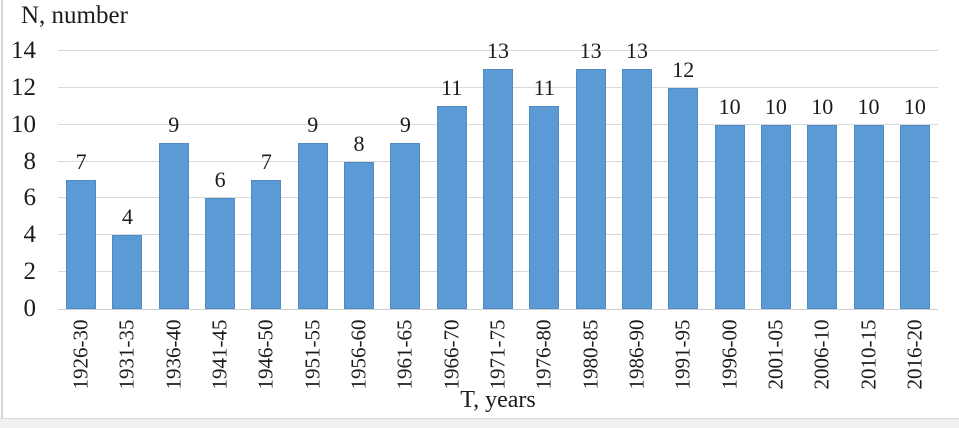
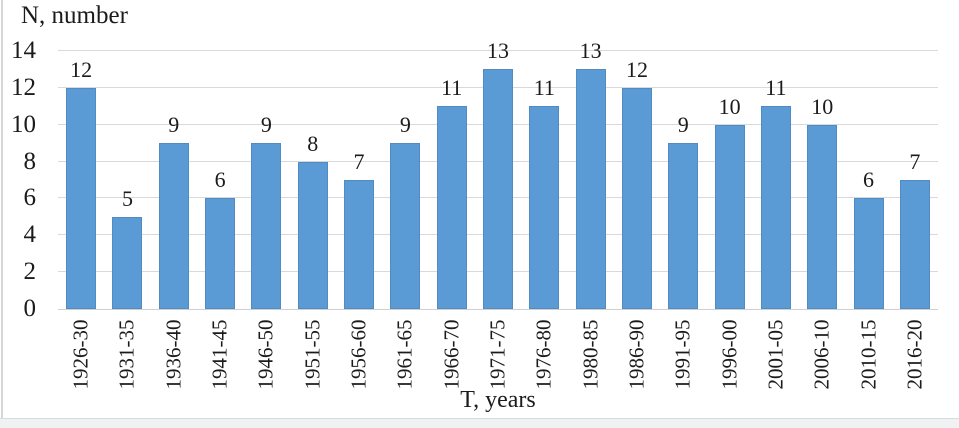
1926-30: 7 -> 12
1931-35: 4 -> 5
1946-50: 7 -> 9
1951-55: 9 -> 8
1956-60: 8 -> 7
1986-90: 13 -> 12
1991-95: 12 -> 9
2001-05: 10 -> 11
2010-15: 10 -> 6
2016-20: 10 -> 7
